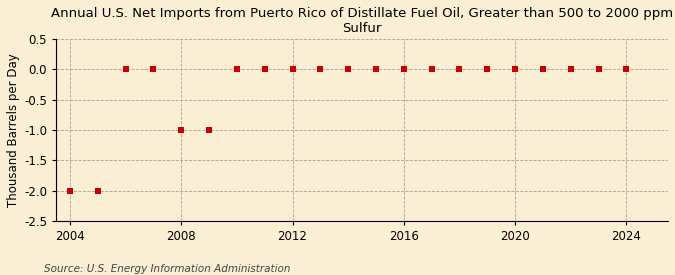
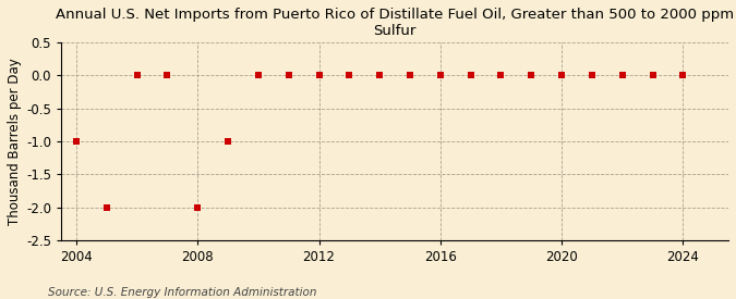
2004: -2 -> -1
2008: -1 -> -2
